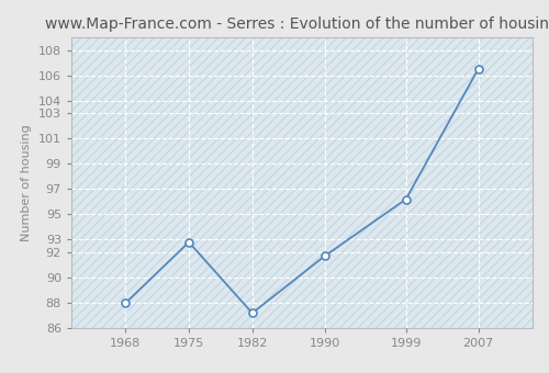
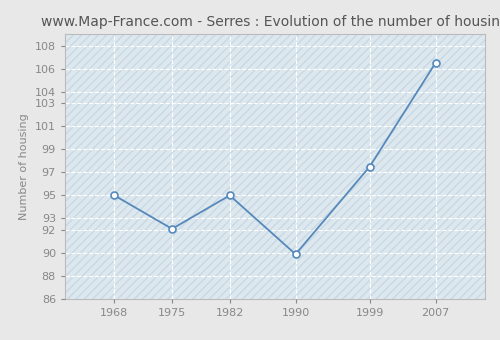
1968: 88.0 -> 95.0
1975: 92.8 -> 92.1
1982: 87.2 -> 95.0
1990: 91.7 -> 89.9
1999: 96.2 -> 97.5
